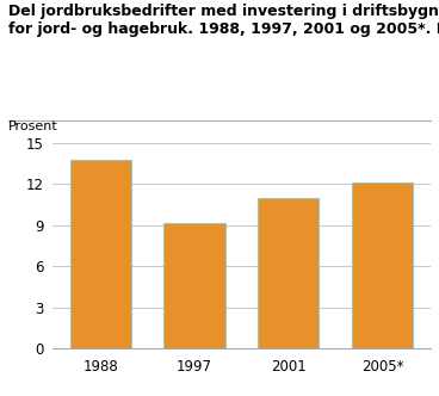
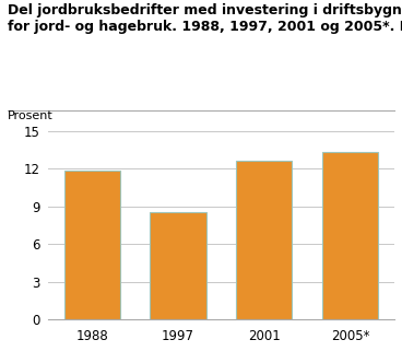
1988: 13.7 -> 11.8
1997: 9.2 -> 8.5
2001: 11.0 -> 12.6
2005*: 12.1 -> 13.3
